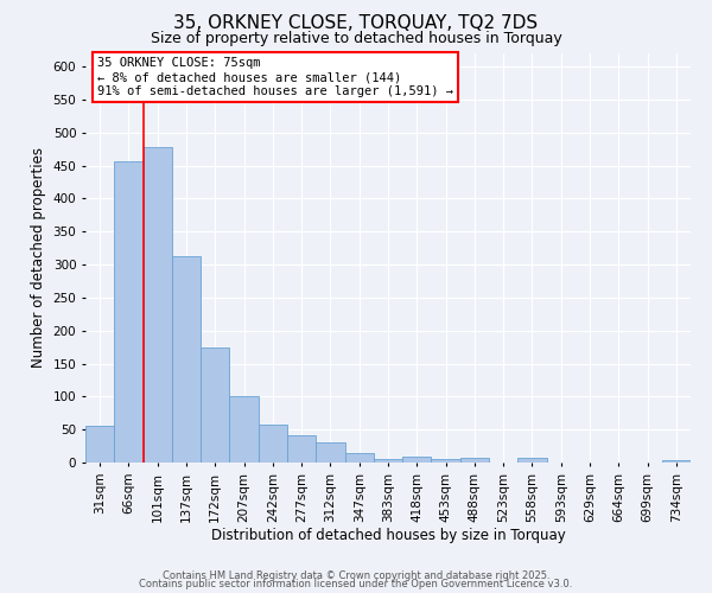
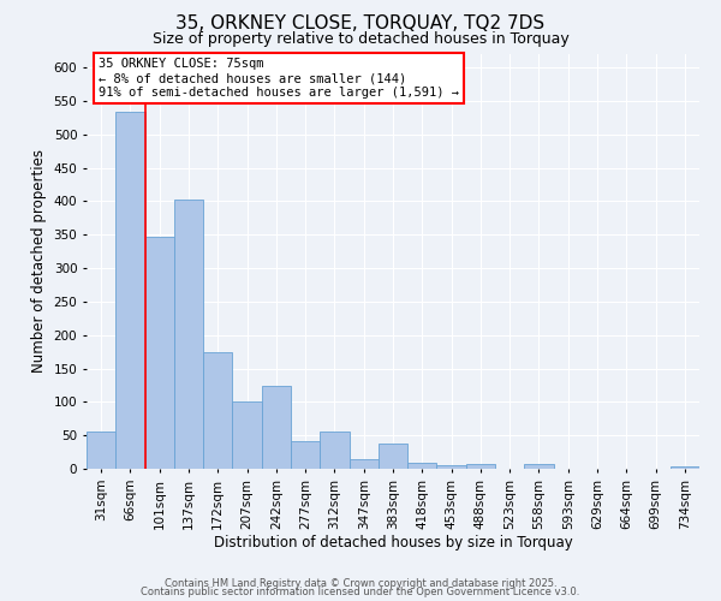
66sqm: 457 -> 534
101sqm: 478 -> 346
137sqm: 312 -> 402
242sqm: 58 -> 124
312sqm: 31 -> 56
383sqm: 6 -> 38
